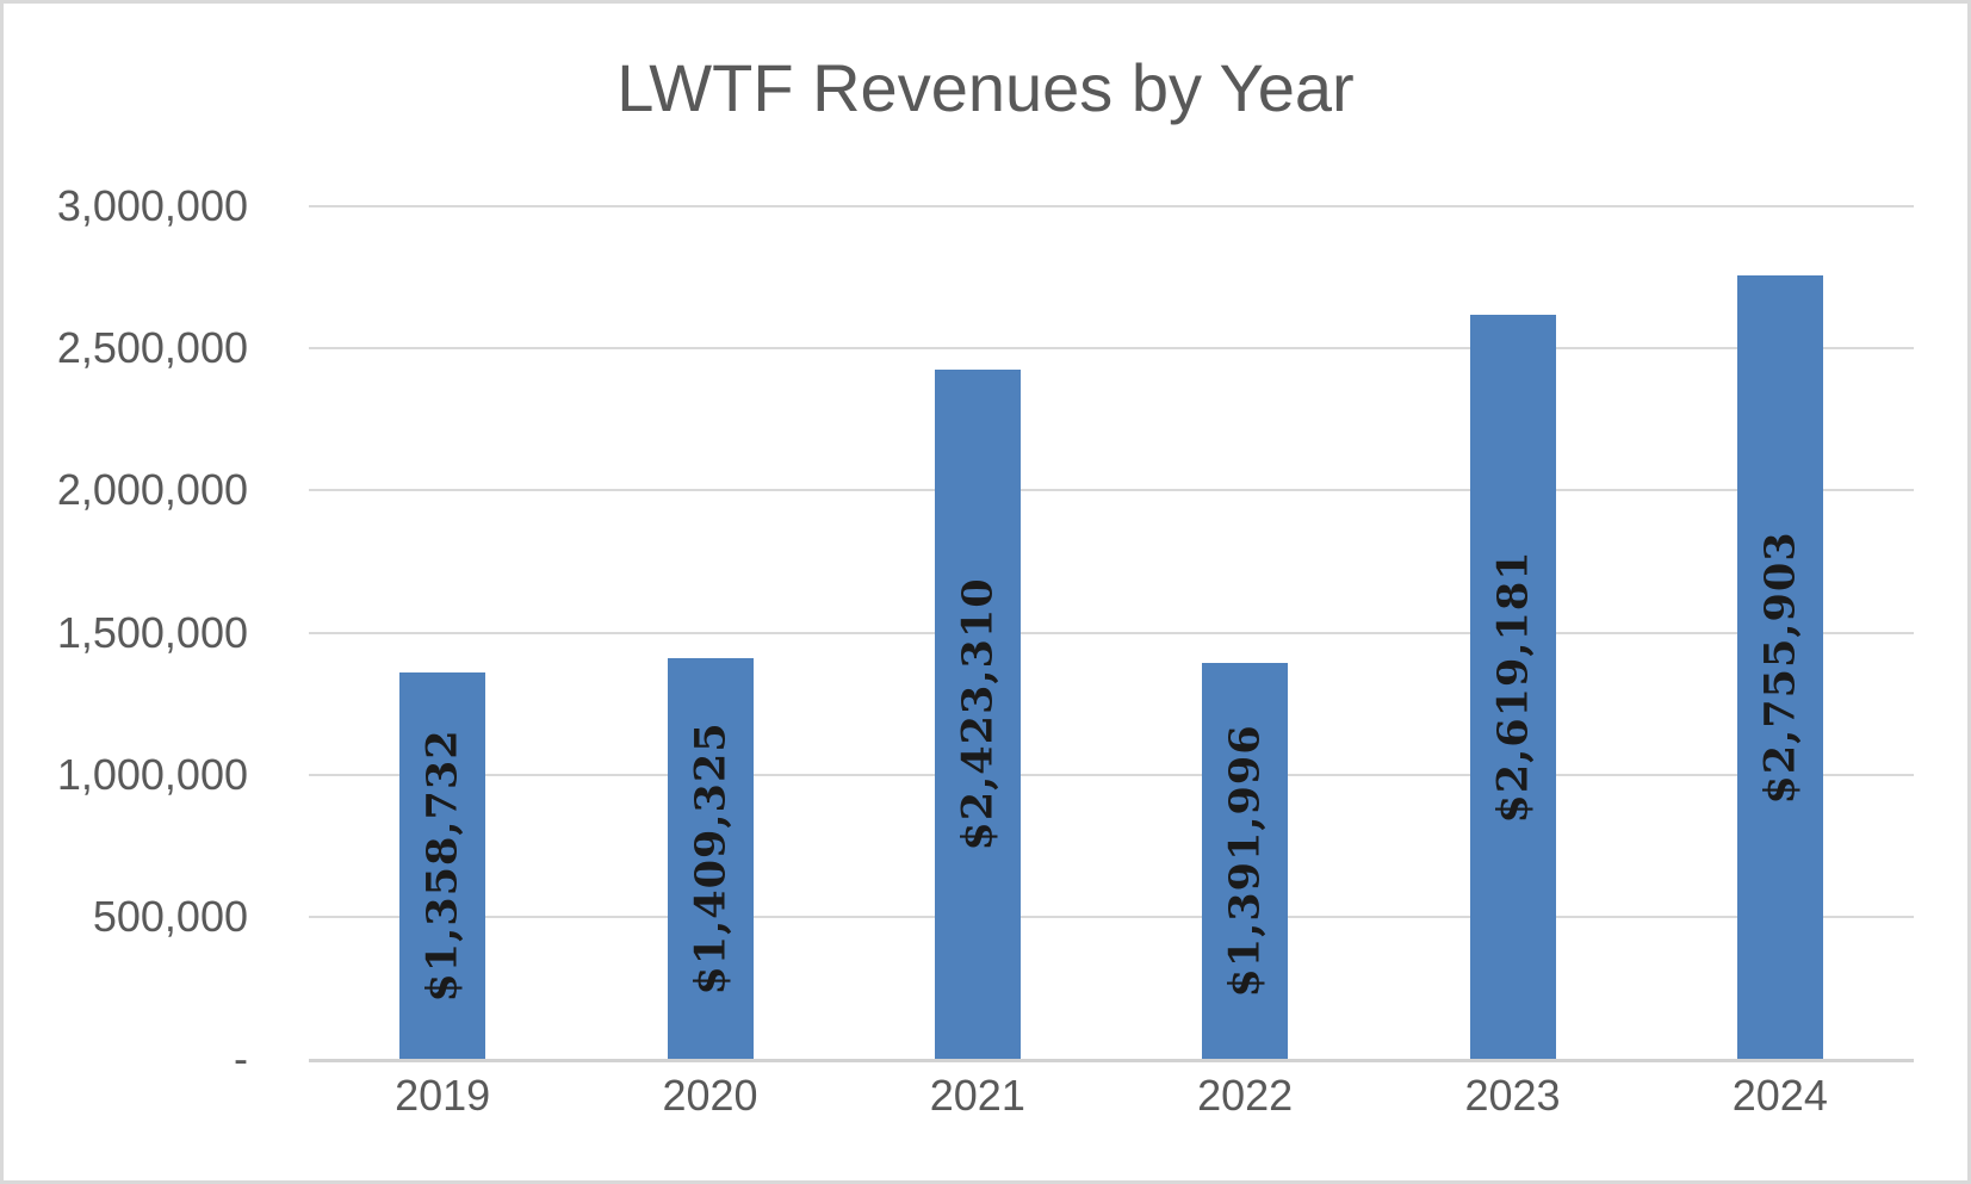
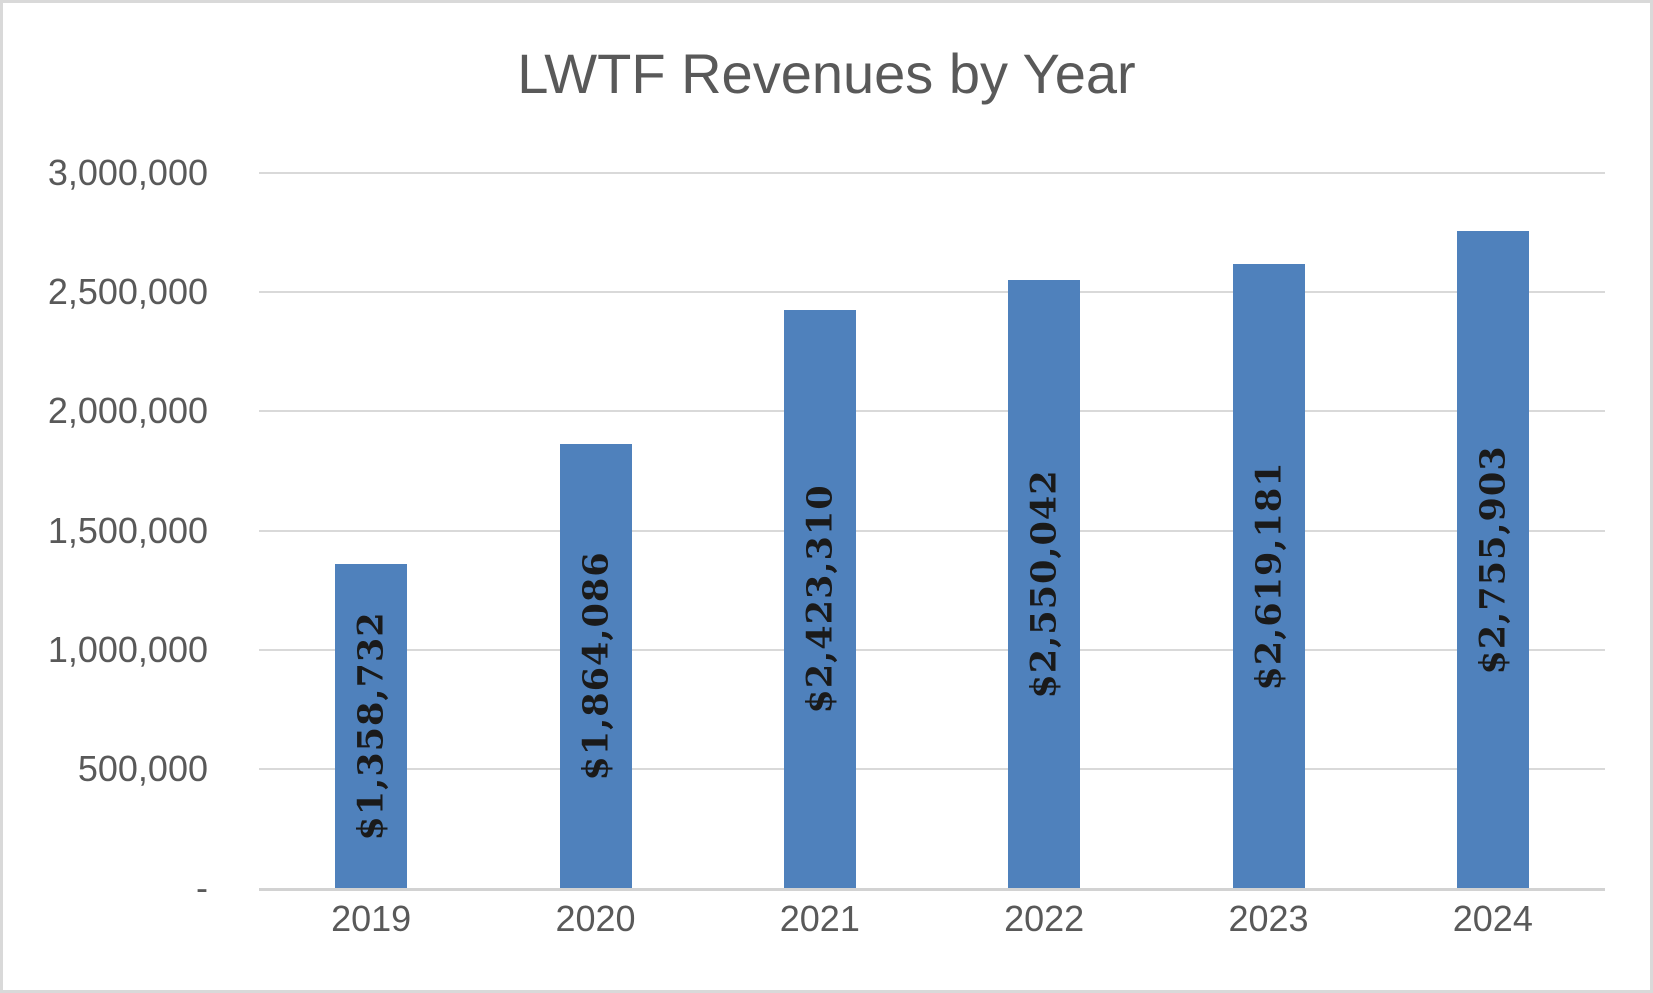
2020: $1,409,325 -> $1,864,086
2022: $1,391,996 -> $2,550,042
